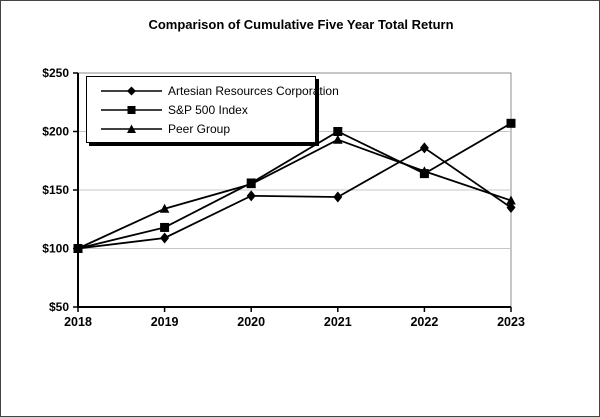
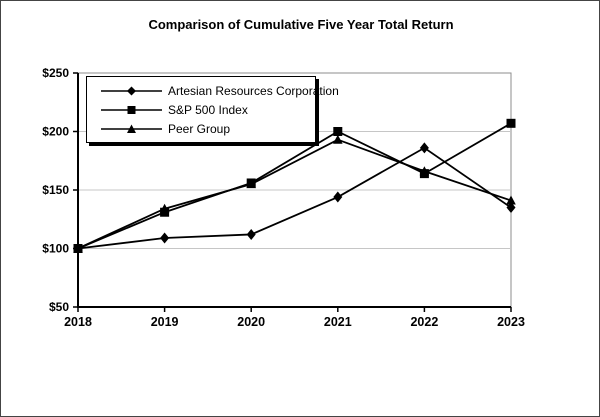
S&P 500 Index/2019: $118 -> $131
Artesian Resources Corporation/2020: $145 -> $112
